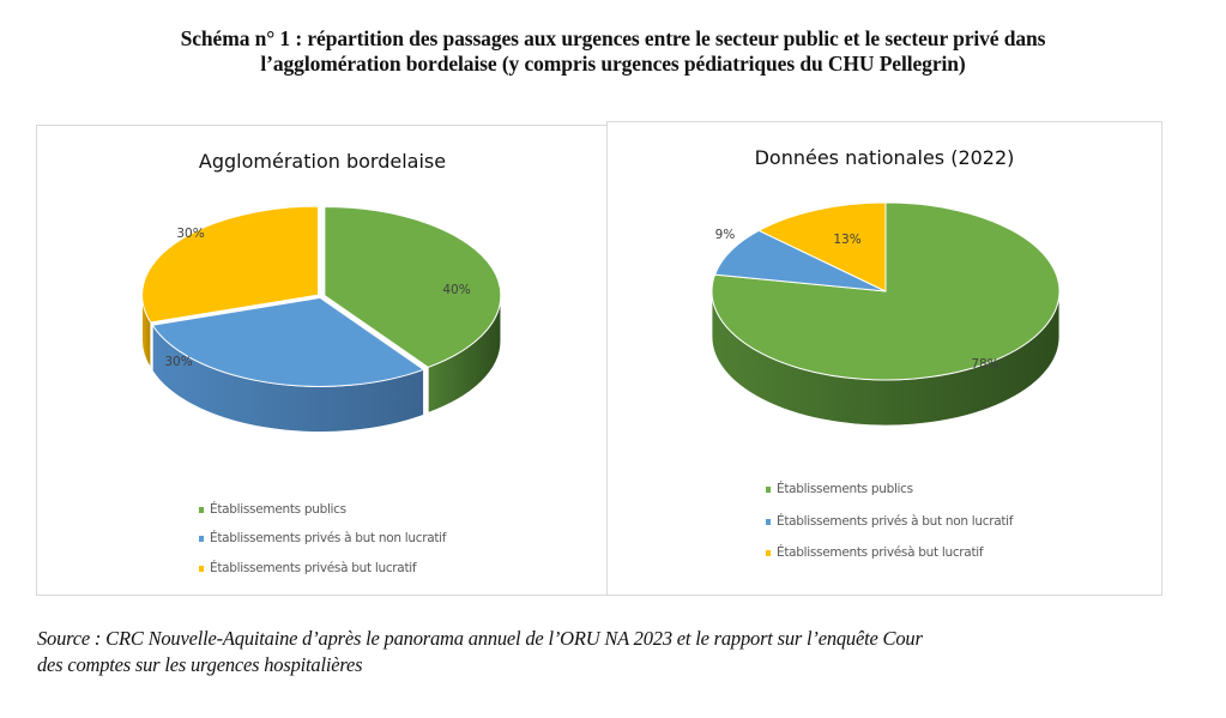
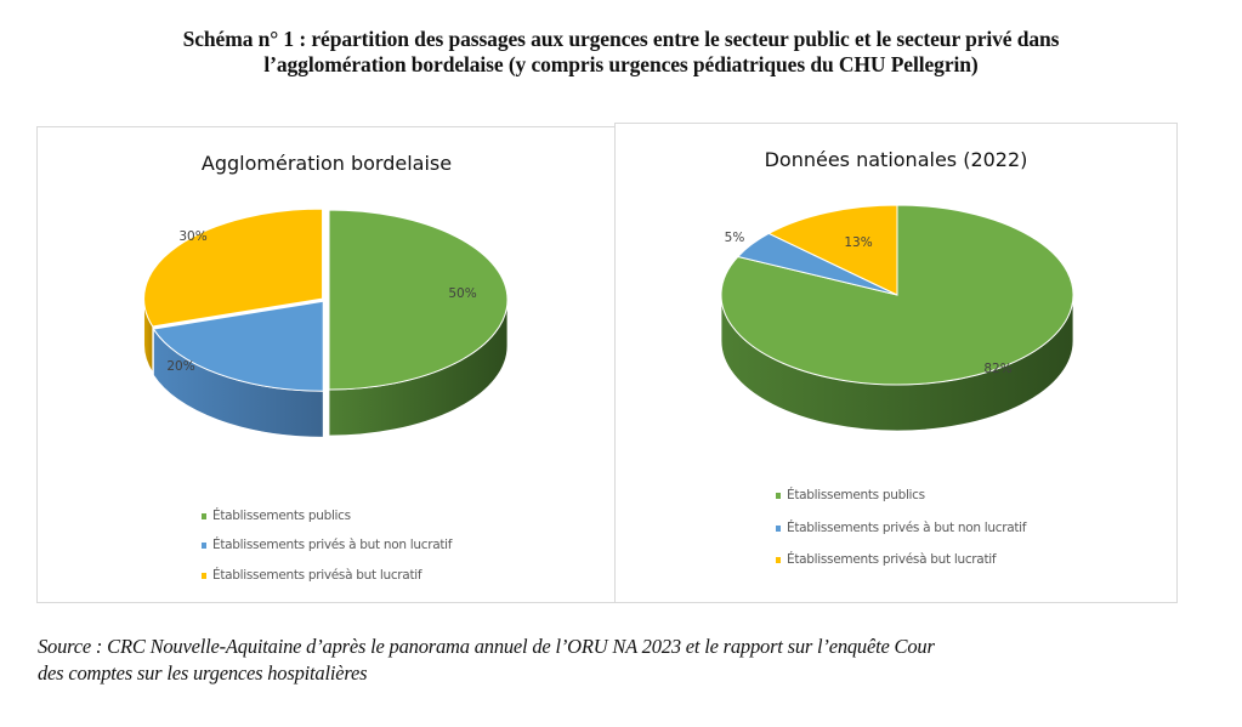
Agglomération bordelaise/Établissements publics: 40% -> 50%
Agglomération bordelaise/Établissements privés à but non lucratif: 30% -> 20%
Données nationales (2022)/Établissements publics: 78% -> 82%
Données nationales (2022)/Établissements privés à but non lucratif: 9% -> 5%
